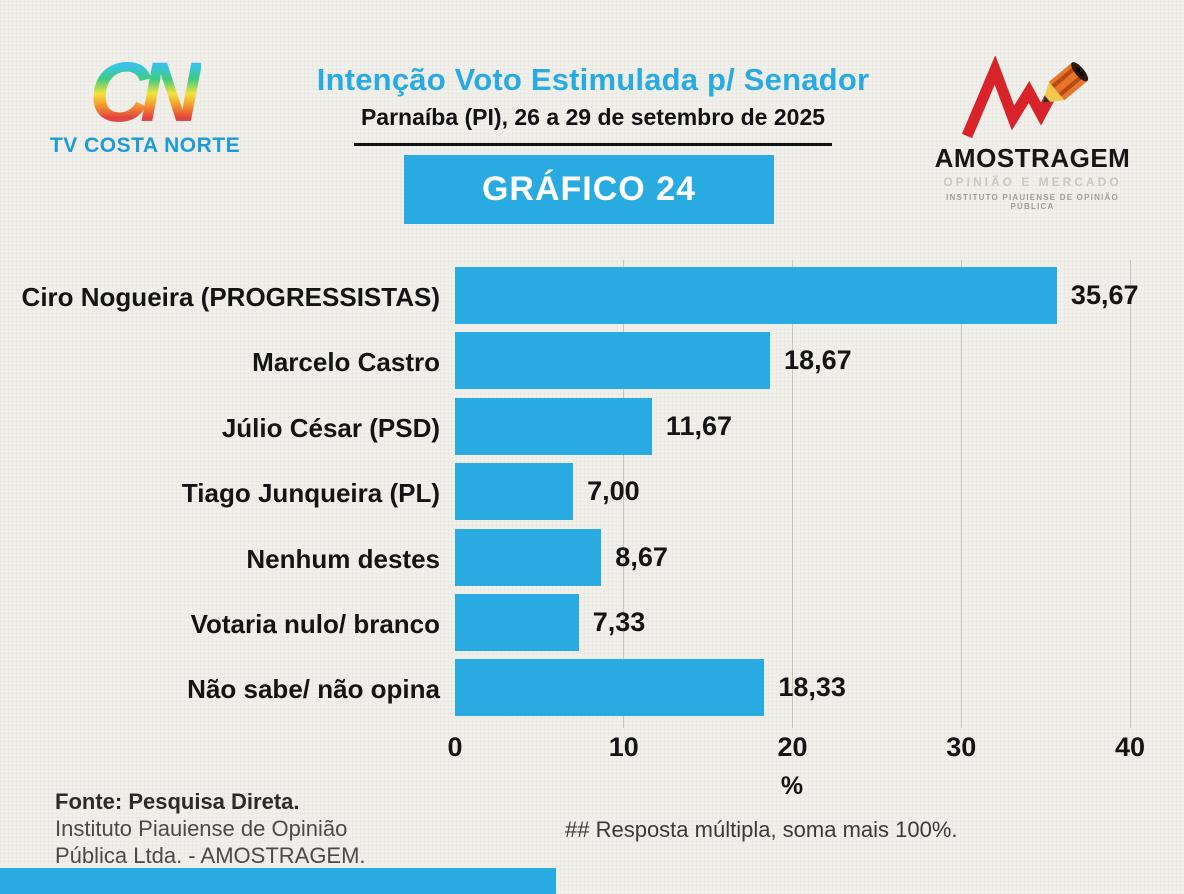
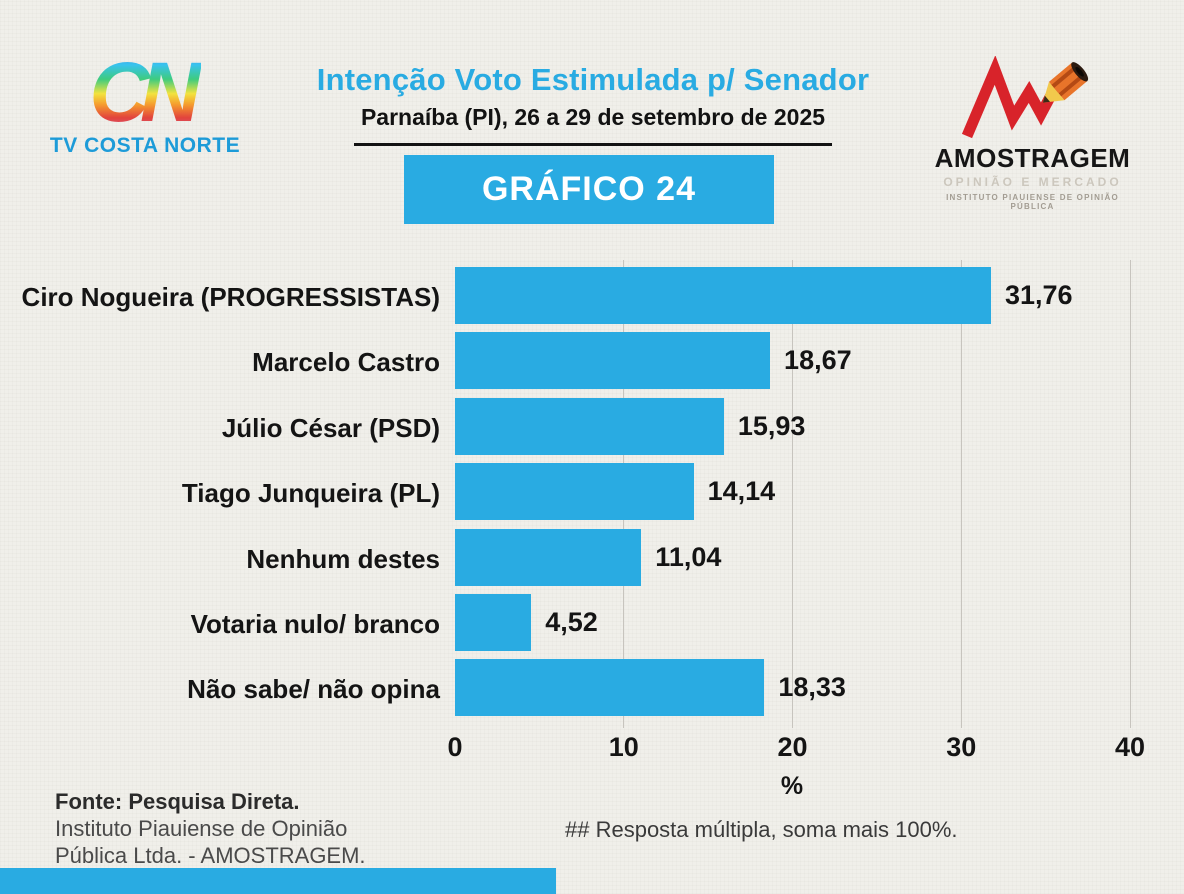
Ciro Nogueira (PROGRESSISTAS): 35,67 -> 31,76
Júlio César (PSD): 11,67 -> 15,93
Tiago Junqueira (PL): 7,00 -> 14,14
Nenhum destes: 8,67 -> 11,04
Votaria nulo/ branco: 7,33 -> 4,52
